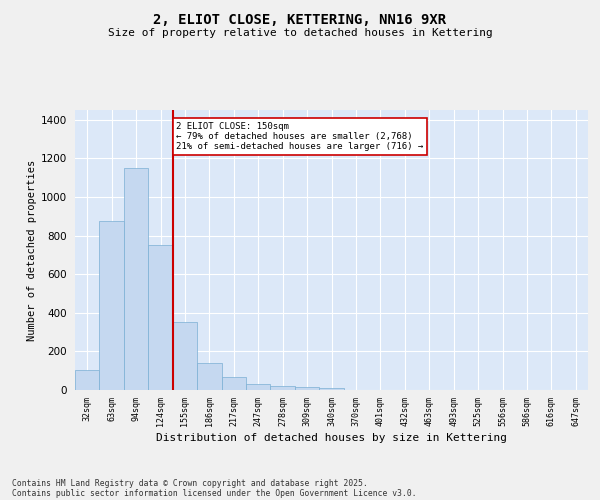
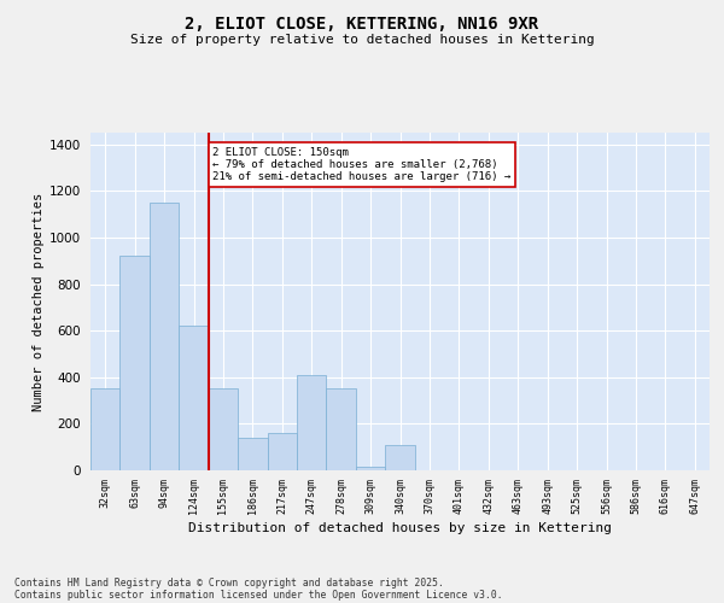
32sqm: 100 -> 350
63sqm: 880 -> 920
124sqm: 750 -> 620
217sqm: 60 -> 160
247sqm: 30 -> 410
278sqm: 20 -> 350
340sqm: 10 -> 110
